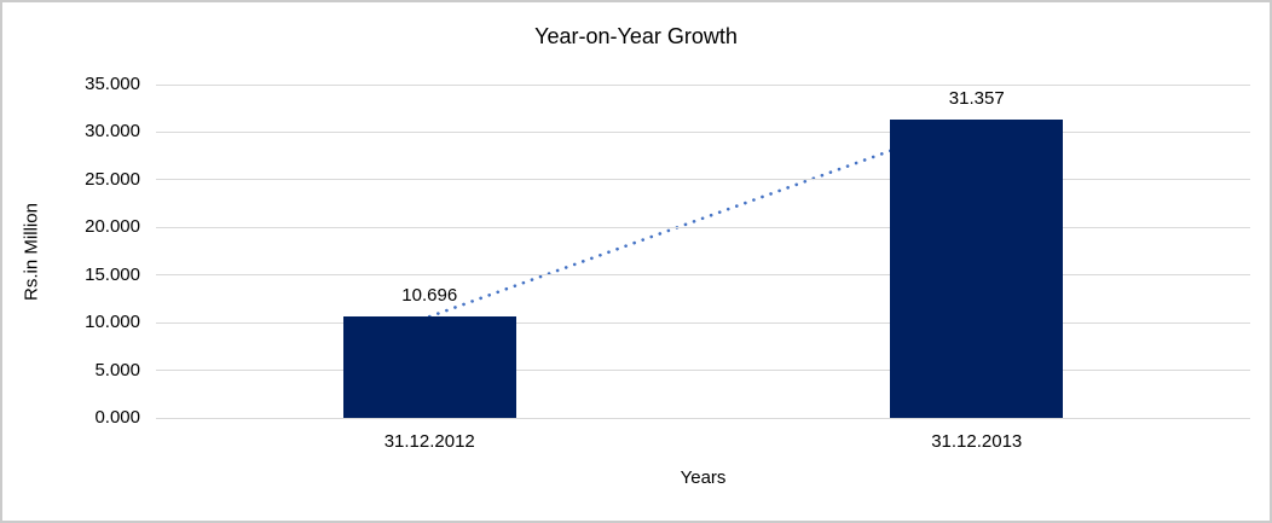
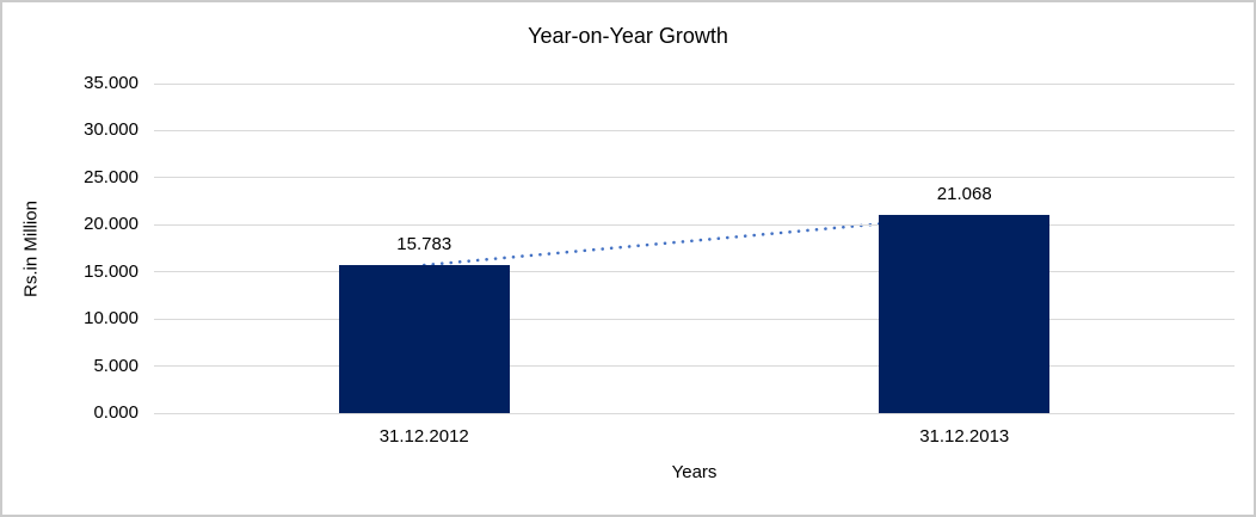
31.12.2012: 10.696 -> 15.783
31.12.2013: 31.357 -> 21.068
